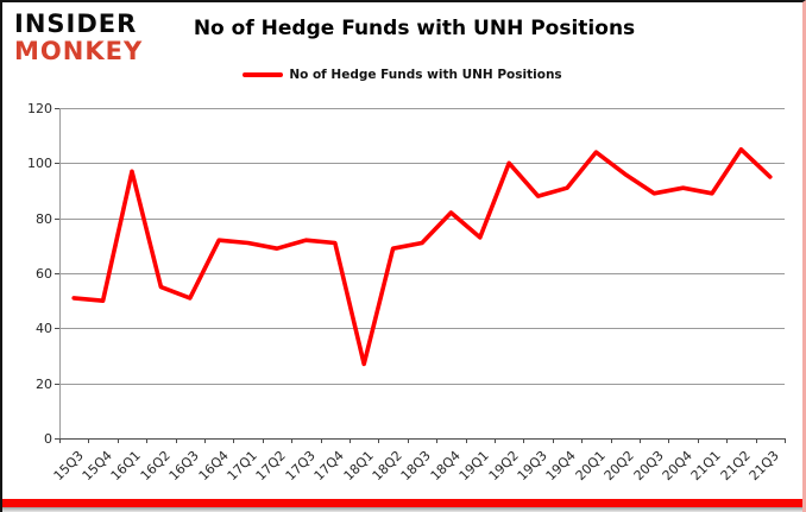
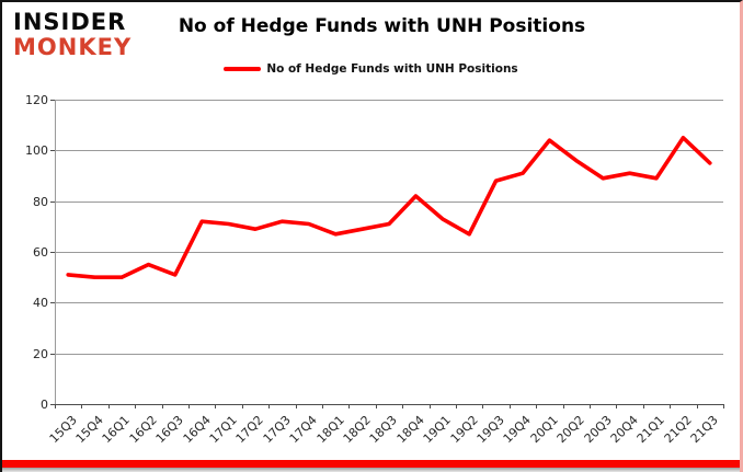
16Q1: 97 -> 50
18Q1: 27 -> 67
19Q2: 100 -> 67
